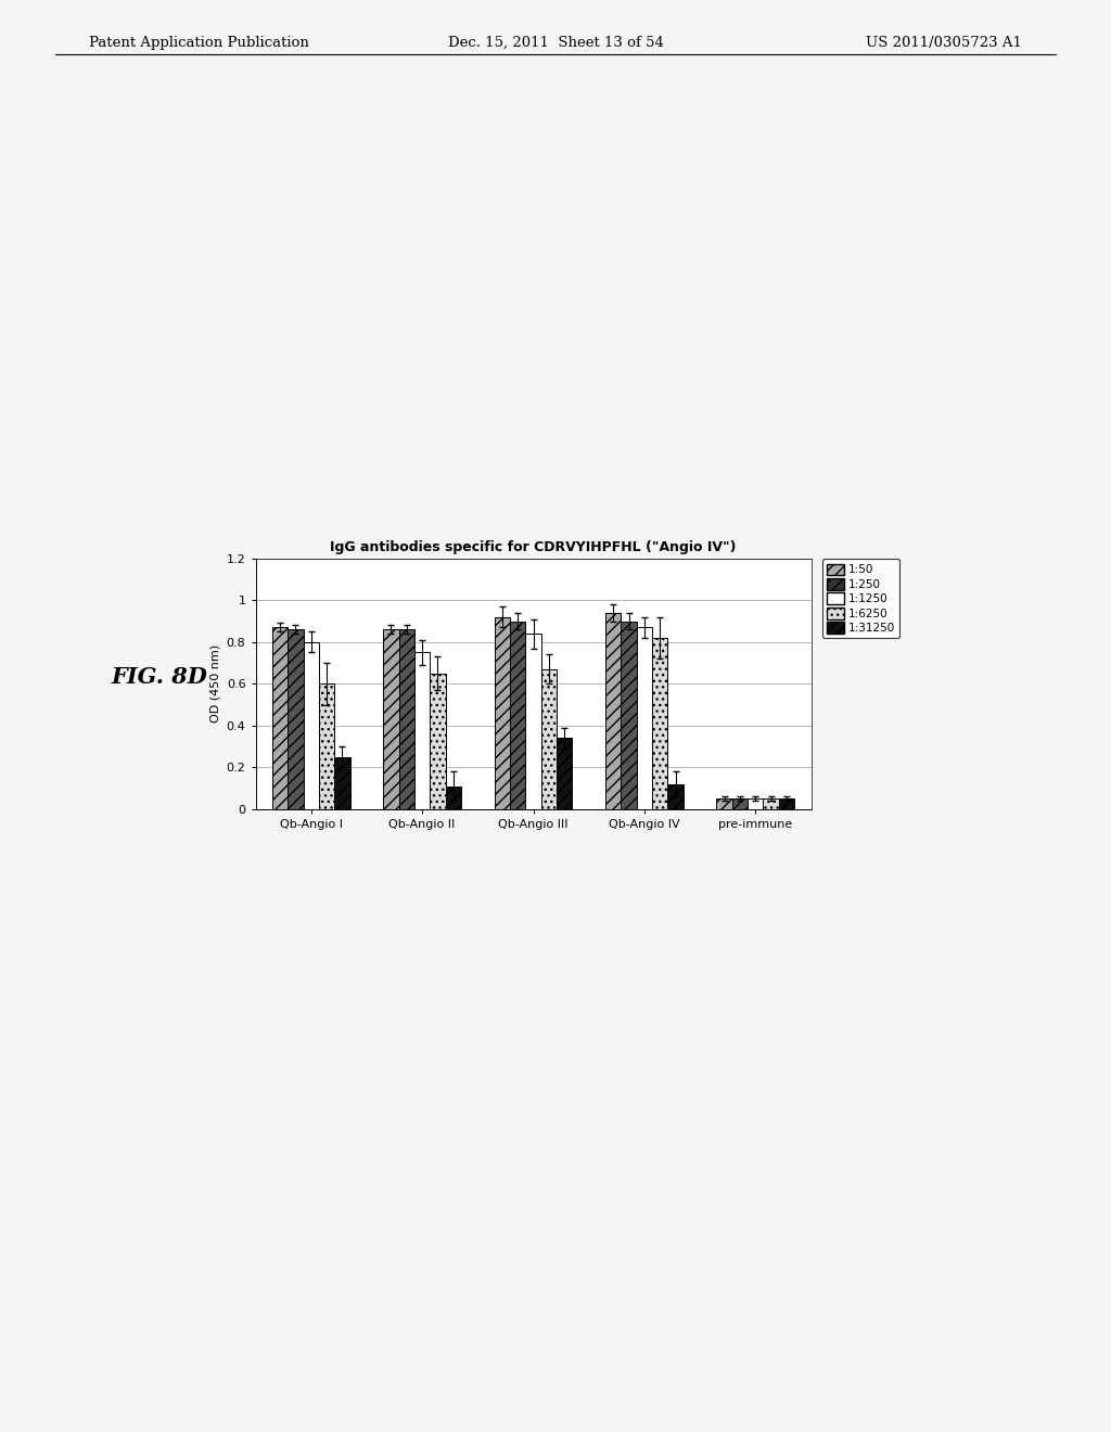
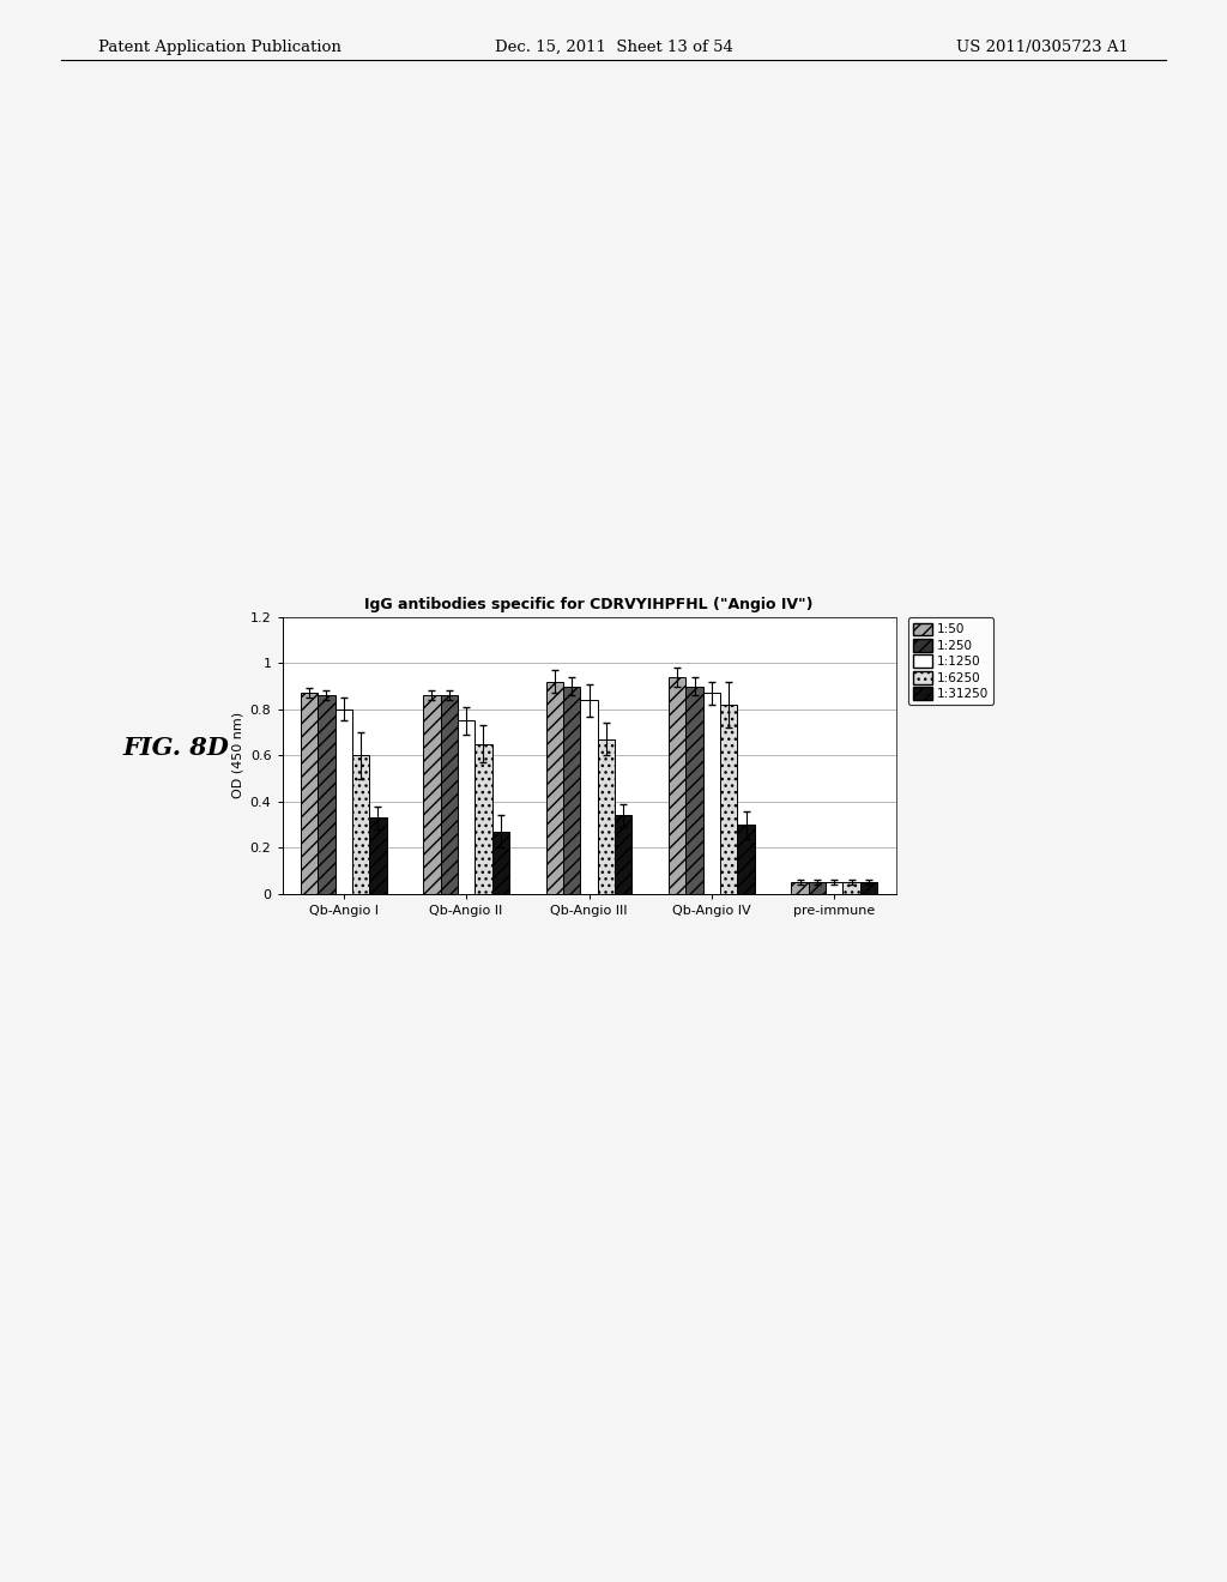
1:31250/Qb-Angio I: 0.25 -> 0.33
1:31250/Qb-Angio II: 0.11 -> 0.27
1:31250/Qb-Angio IV: 0.12 -> 0.30
